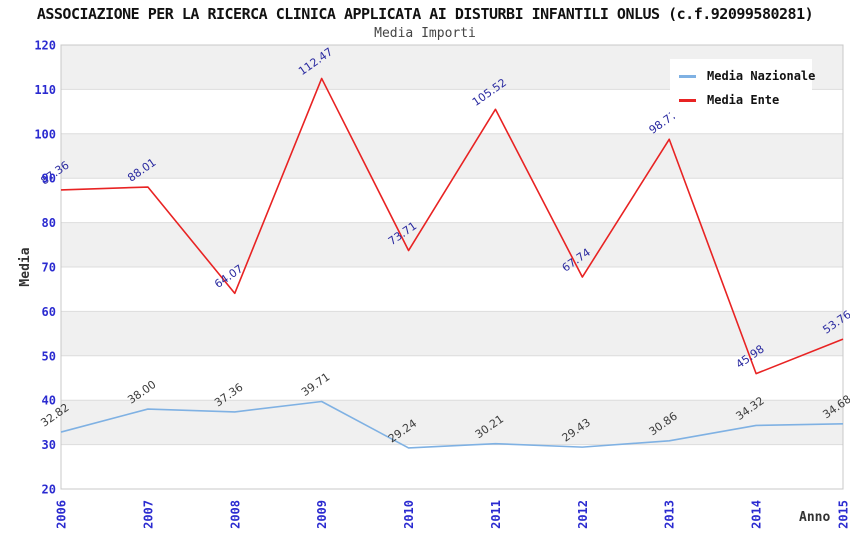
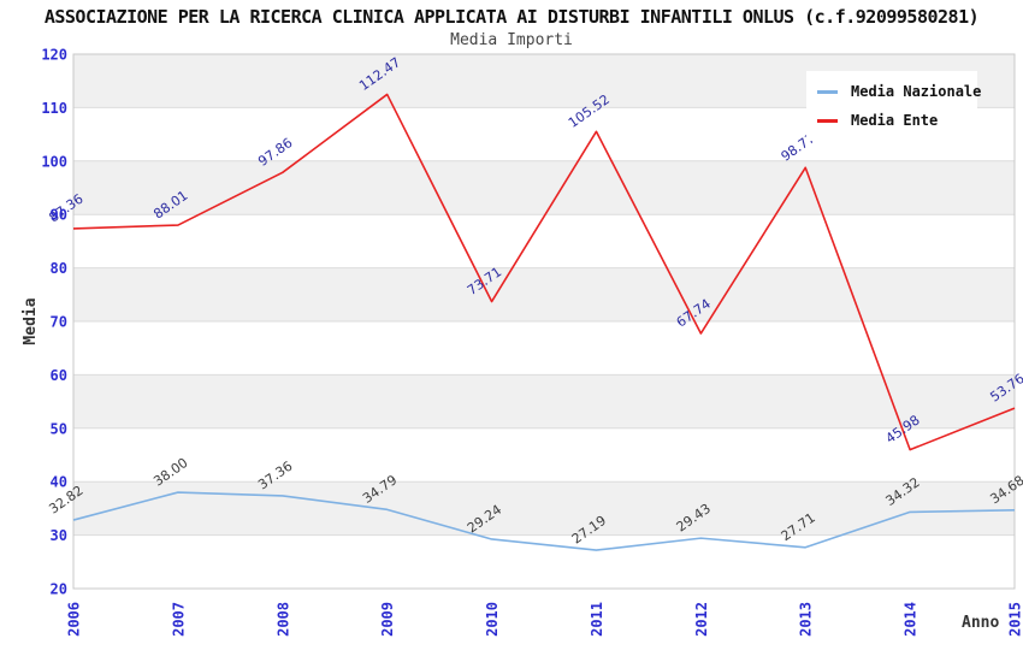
Media Ente/2008: 64.07 -> 97.86
Media Nazionale/2009: 39.71 -> 34.79
Media Nazionale/2011: 30.21 -> 27.19
Media Nazionale/2013: 30.86 -> 27.71
